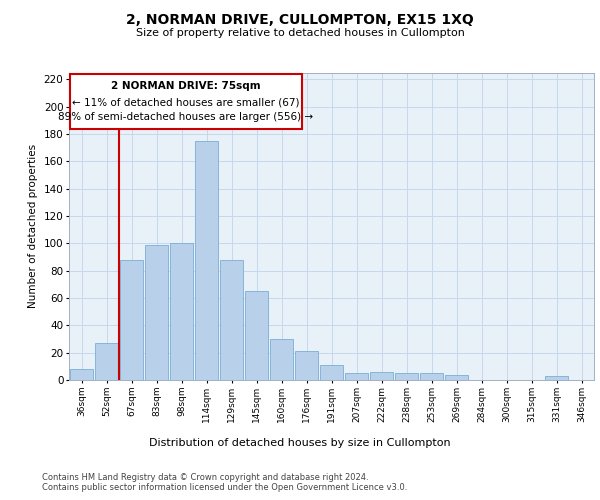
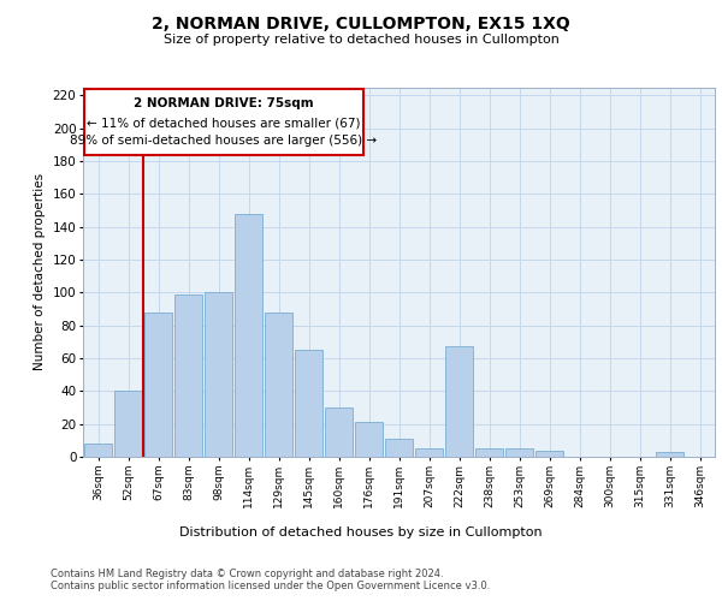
52sqm: 27 -> 40
114sqm: 175 -> 148
222sqm: 6 -> 67
